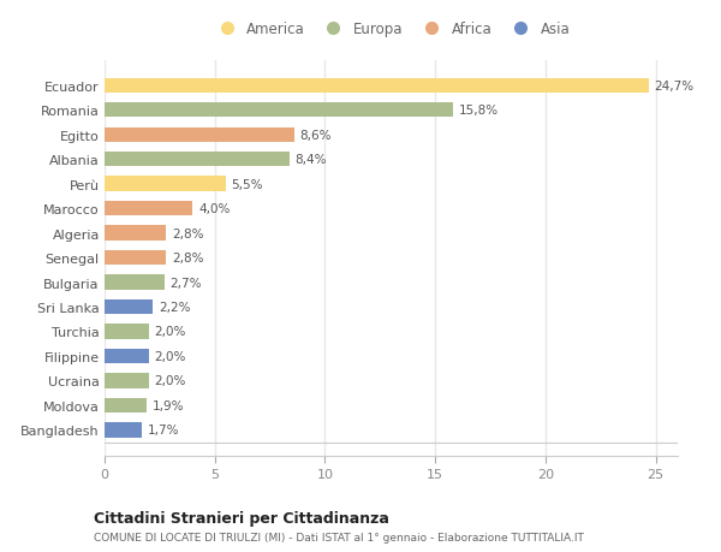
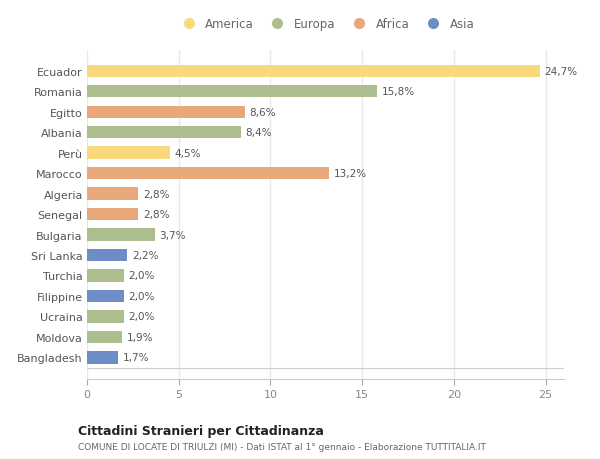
Perù: 5,5% -> 4,5%
Marocco: 4,0% -> 13,2%
Bulgaria: 2,7% -> 3,7%
